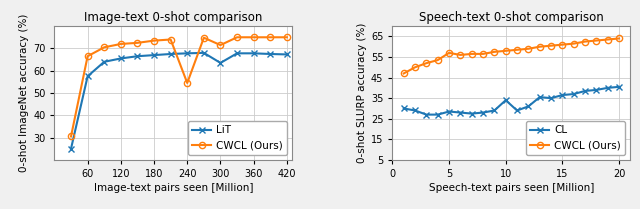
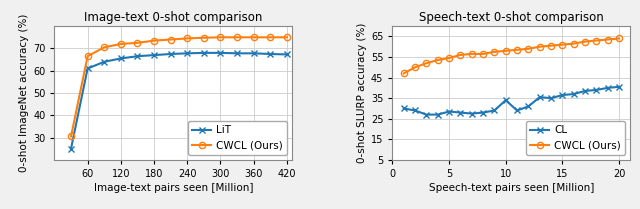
Image-text 0-shot comparison/LiT/60: 57.5 -> 61.0
Image-text 0-shot comparison/CWCL (Ours)/240: 54.5 -> 74.5
Image-text 0-shot comparison/LiT/300: 63.5 -> 68.0
Image-text 0-shot comparison/CWCL (Ours)/300: 71.5 -> 75.0
Speech-text 0-shot comparison/CWCL (Ours)/5: 57.0 -> 54.5
